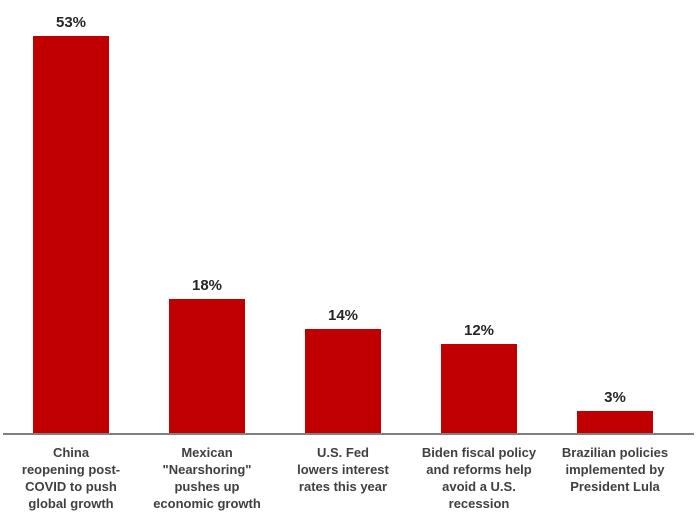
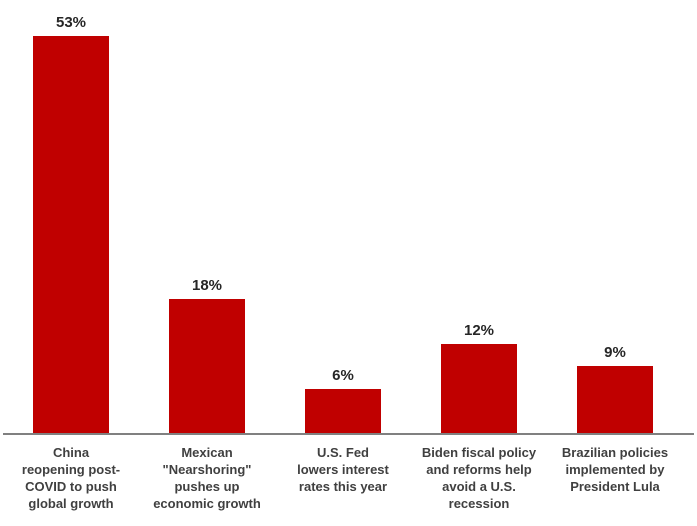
U.S. Fed lowers interest rates this year: 14% -> 6%
Brazilian policies implemented by President Lula: 3% -> 9%
